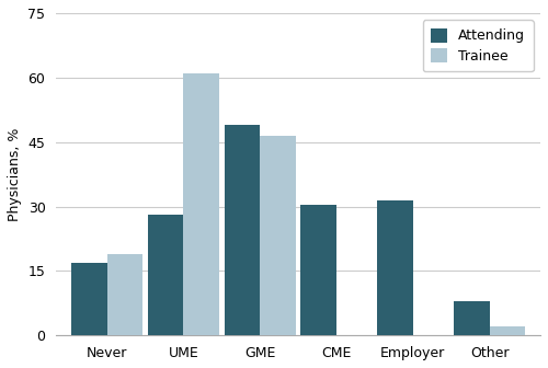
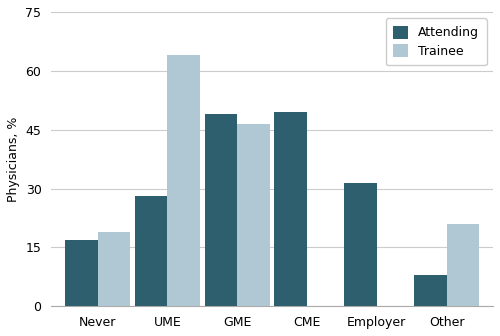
Trainee/UME: 61.0 -> 64.0
Attending/CME: 30.5 -> 49.5
Trainee/Other: 2.0 -> 21.0
